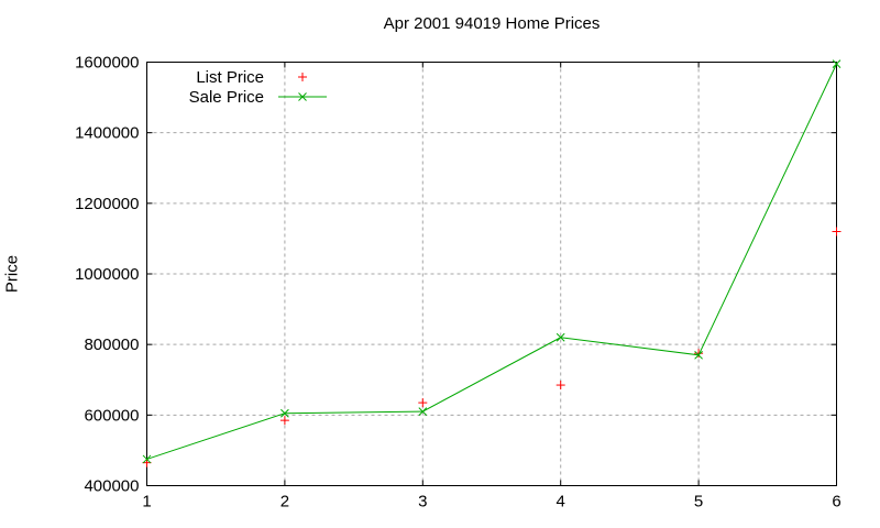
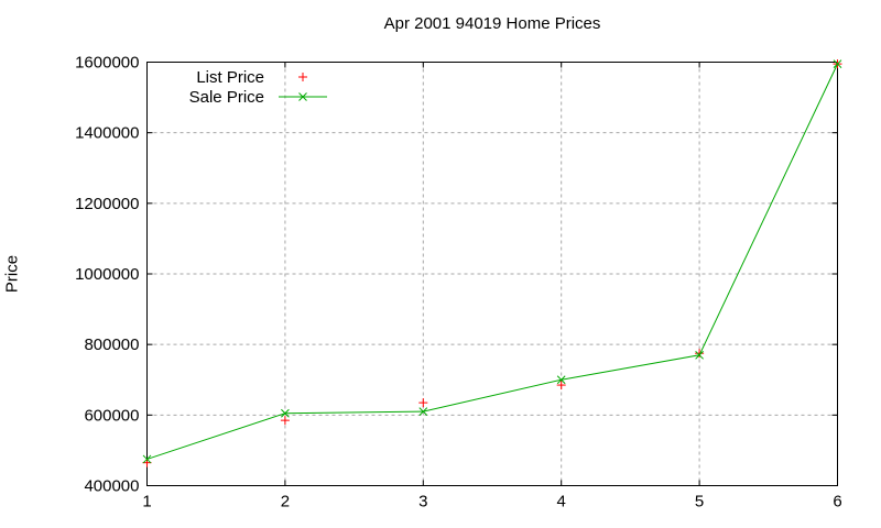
Sale Price/4: 820000 -> 700000
List Price/6: 1120000 -> 1600000
